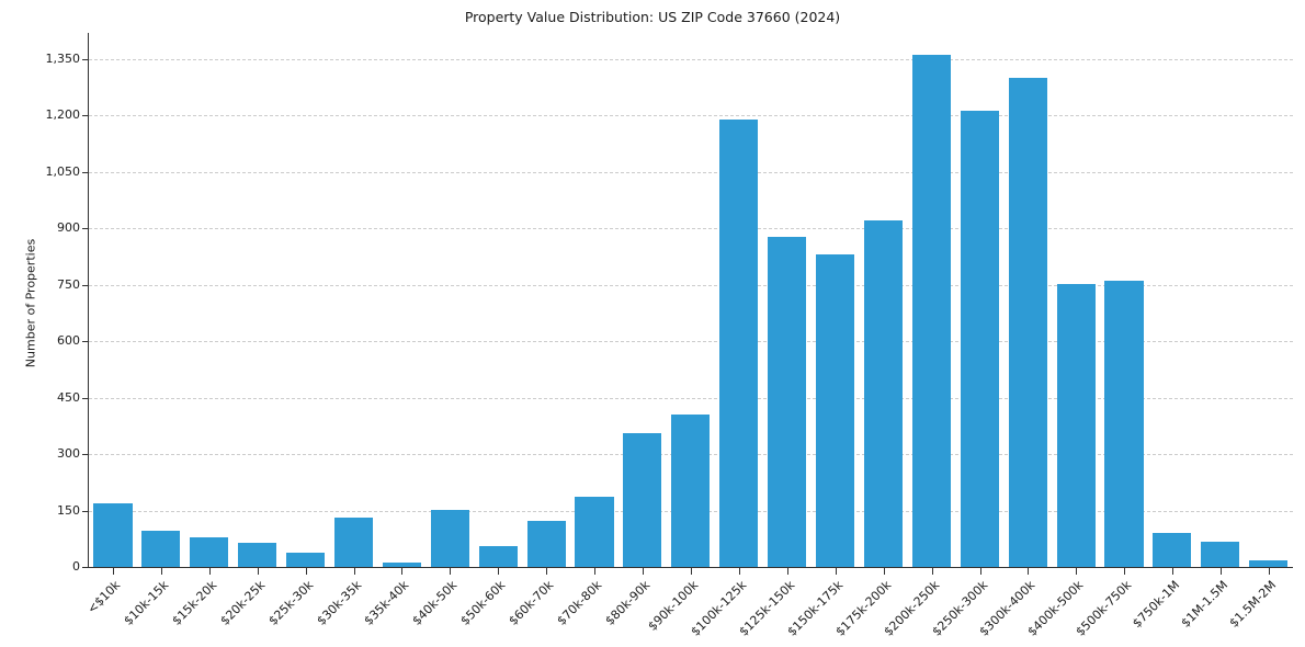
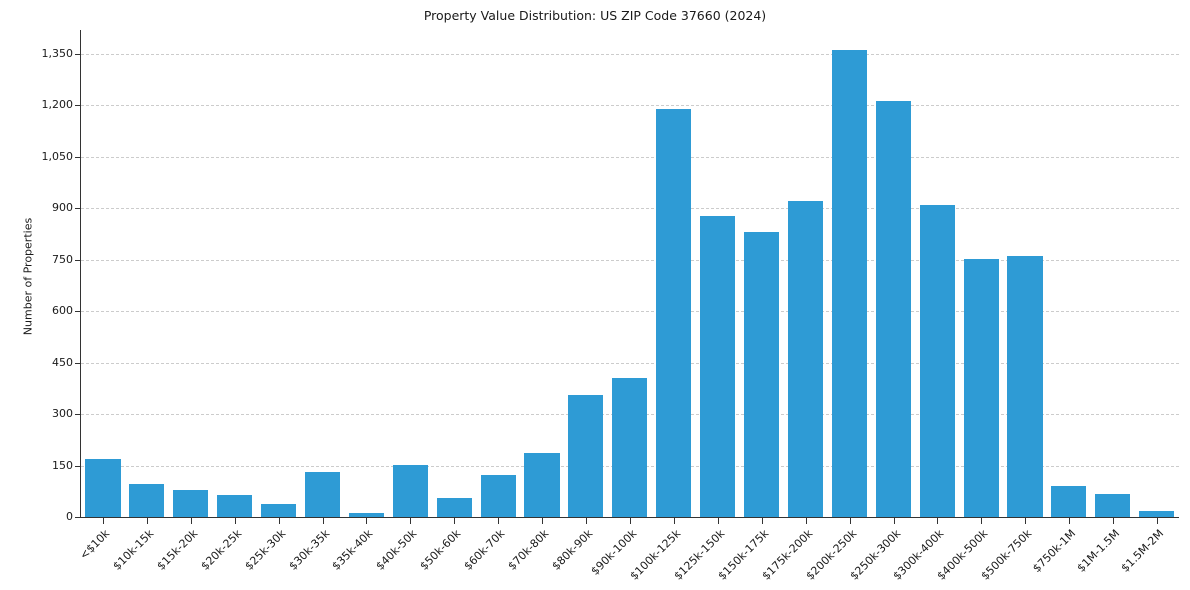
$300k-400k: 1300 -> 910
